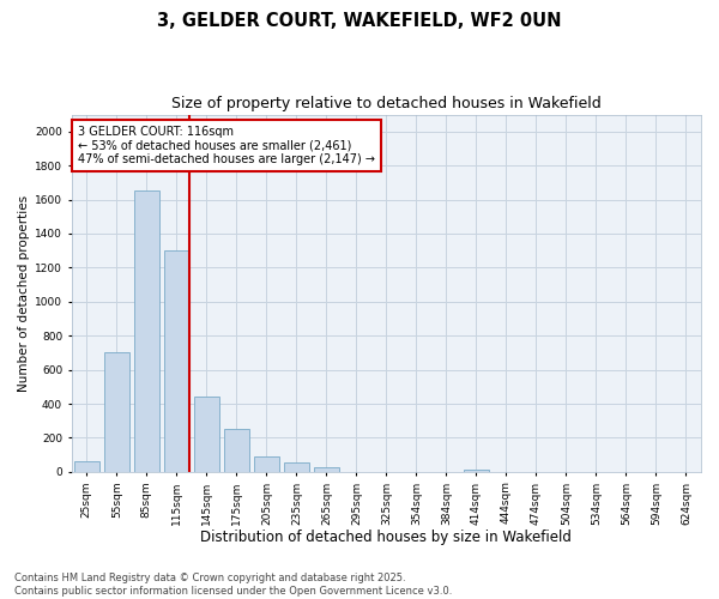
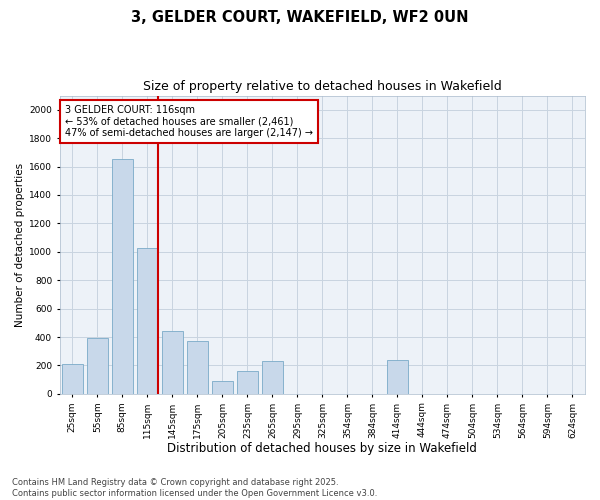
25sqm: 60 -> 210
55sqm: 700 -> 390
115sqm: 1300 -> 1030
175sqm: 260 -> 370
235sqm: 60 -> 160
265sqm: 20 -> 230
414sqm: 10 -> 240
